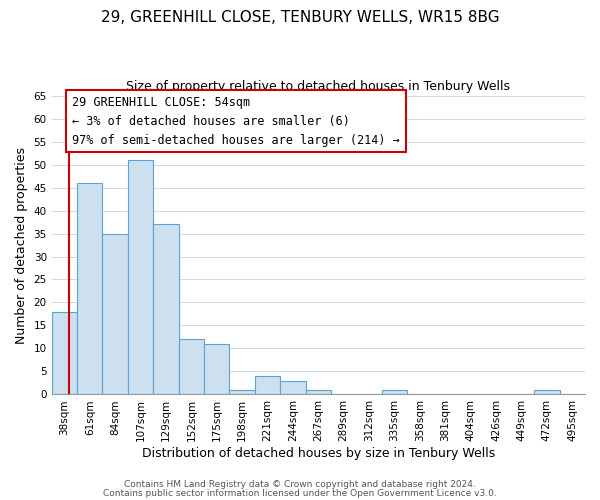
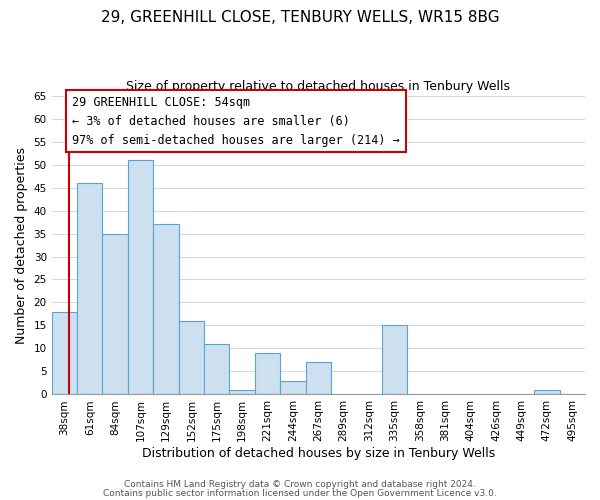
152sqm: 12 -> 16
221sqm: 4 -> 9
267sqm: 1 -> 7
335sqm: 1 -> 15
